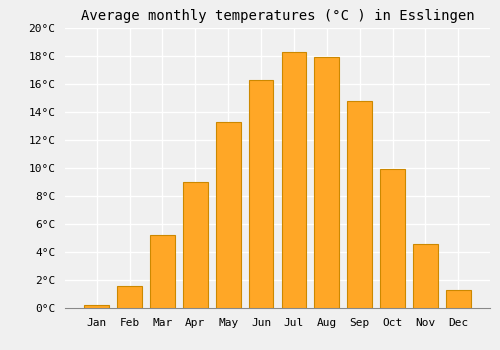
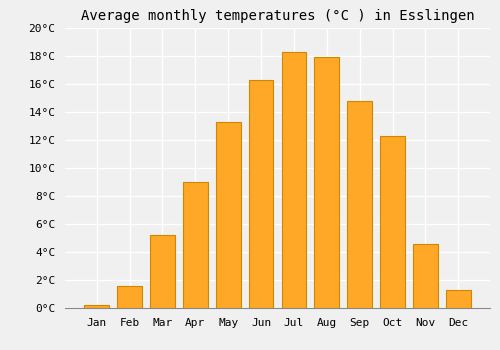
Oct: 9.9°C -> 12.3°C
